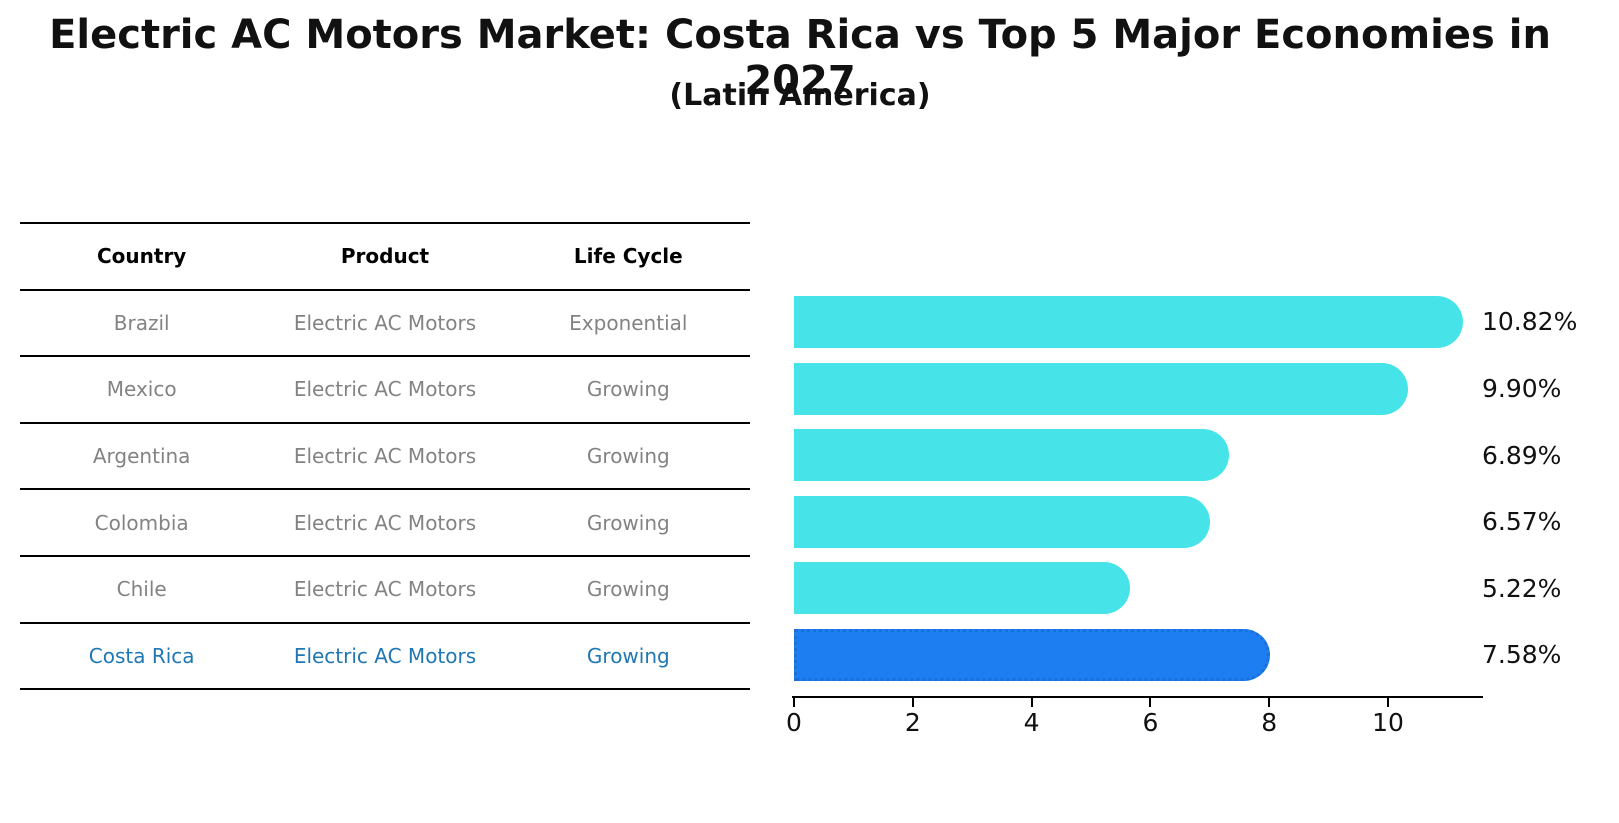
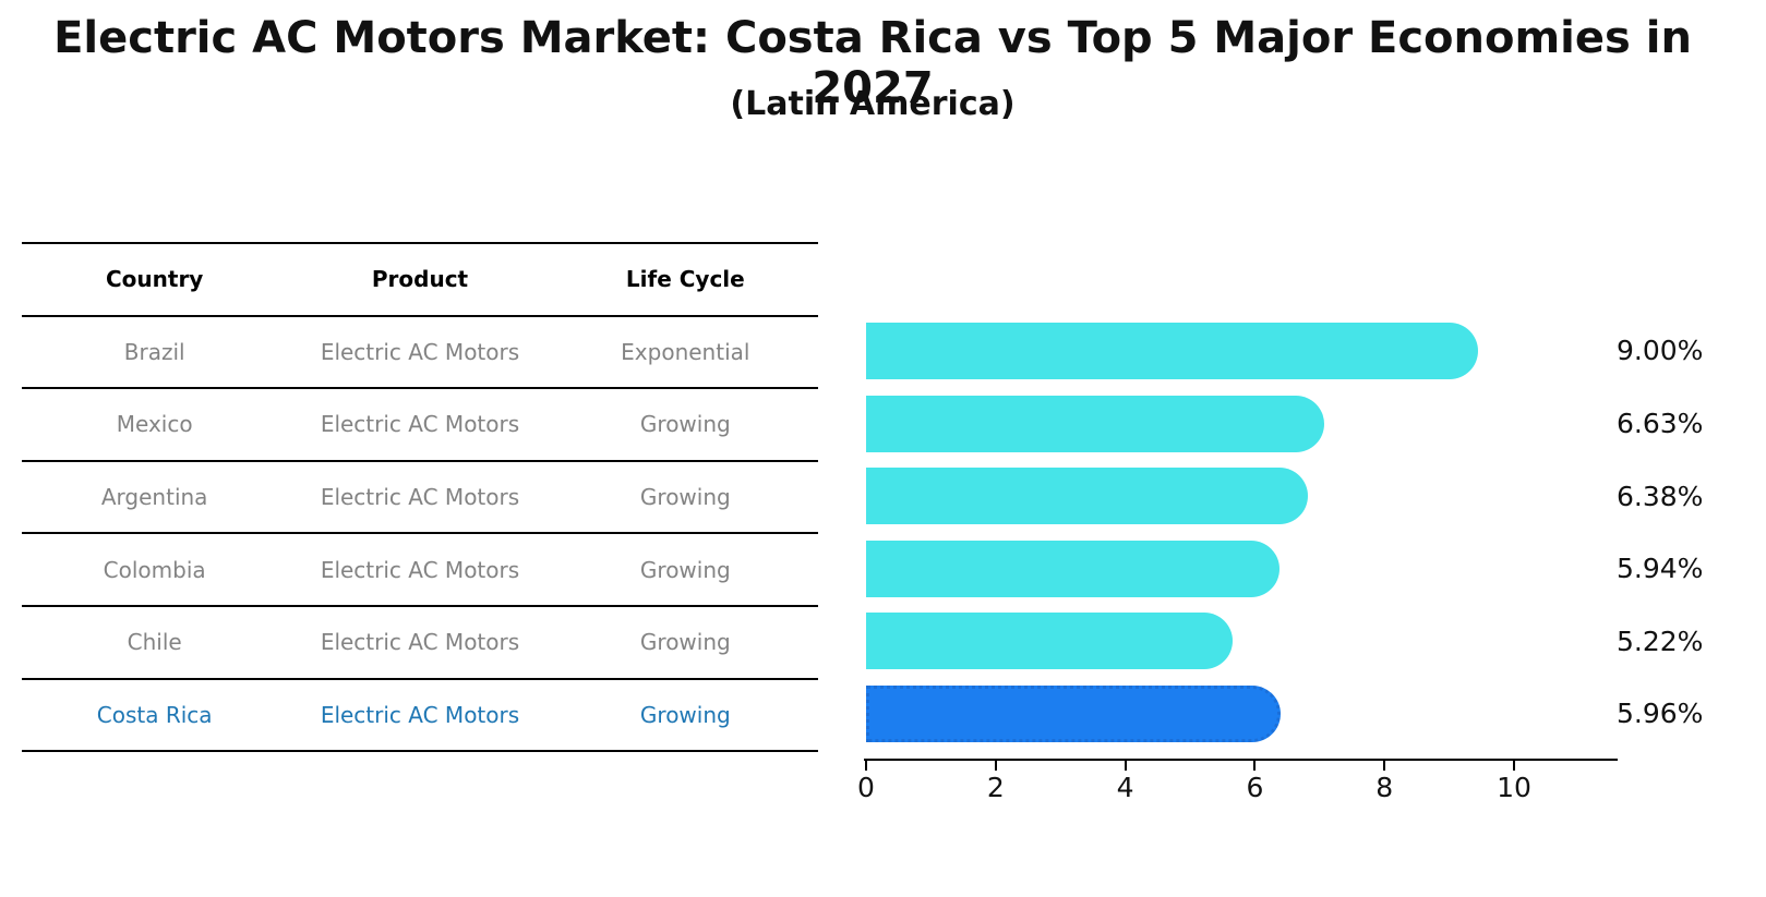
Brazil: 10.82% -> 9.00%
Mexico: 9.90% -> 6.63%
Argentina: 6.89% -> 6.38%
Colombia: 6.57% -> 5.94%
Costa Rica: 7.58% -> 5.96%
